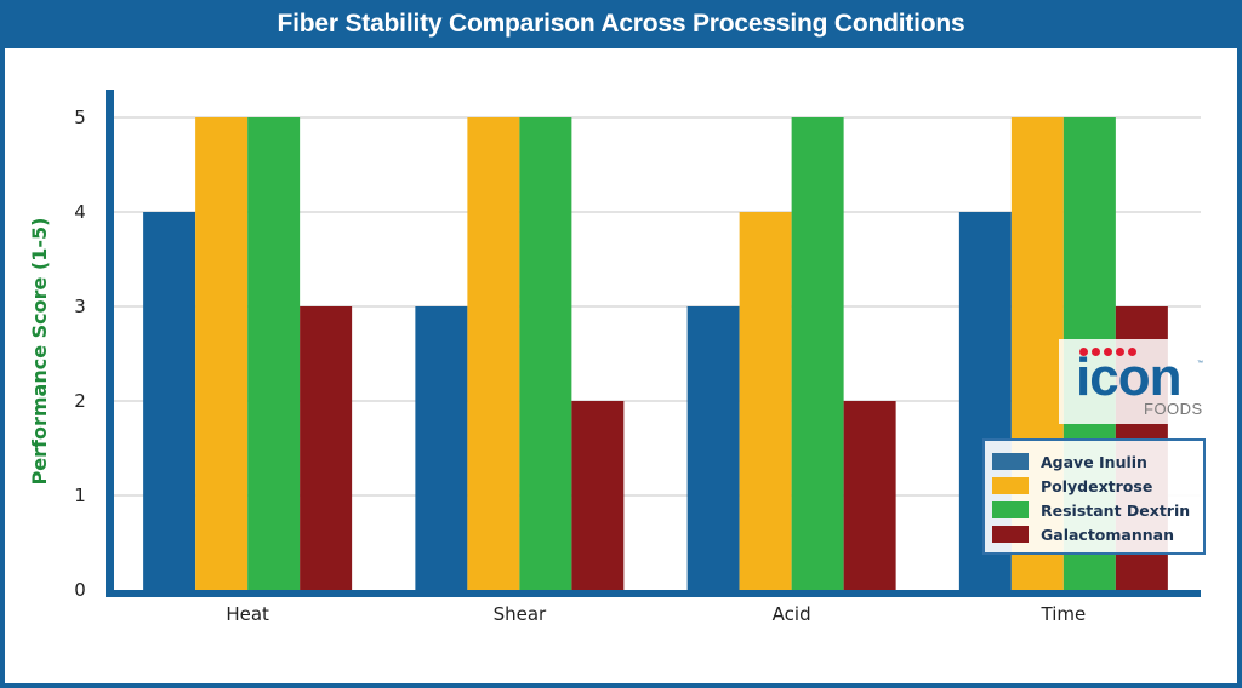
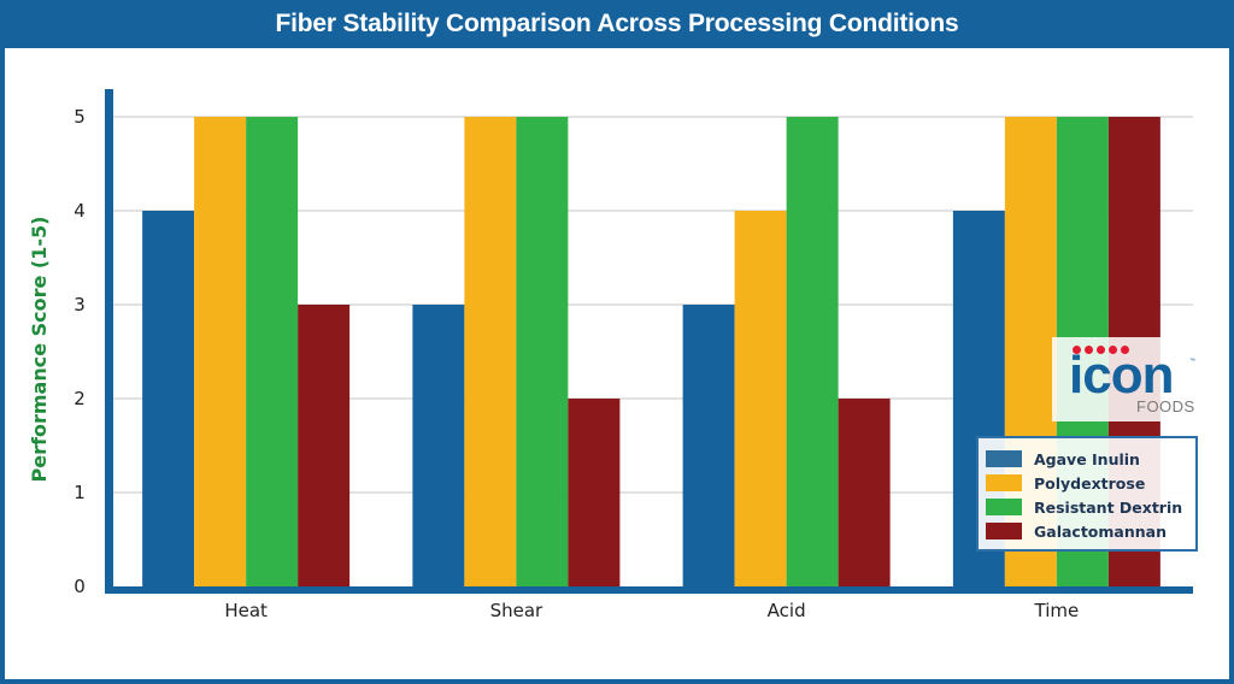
Galactomannan/Time: 3 -> 5
